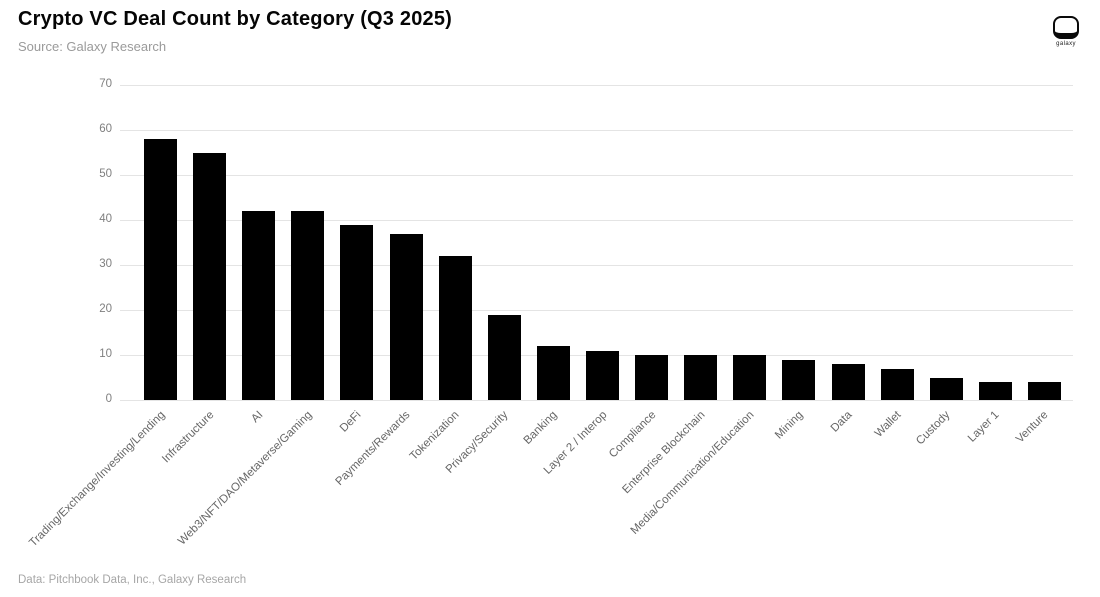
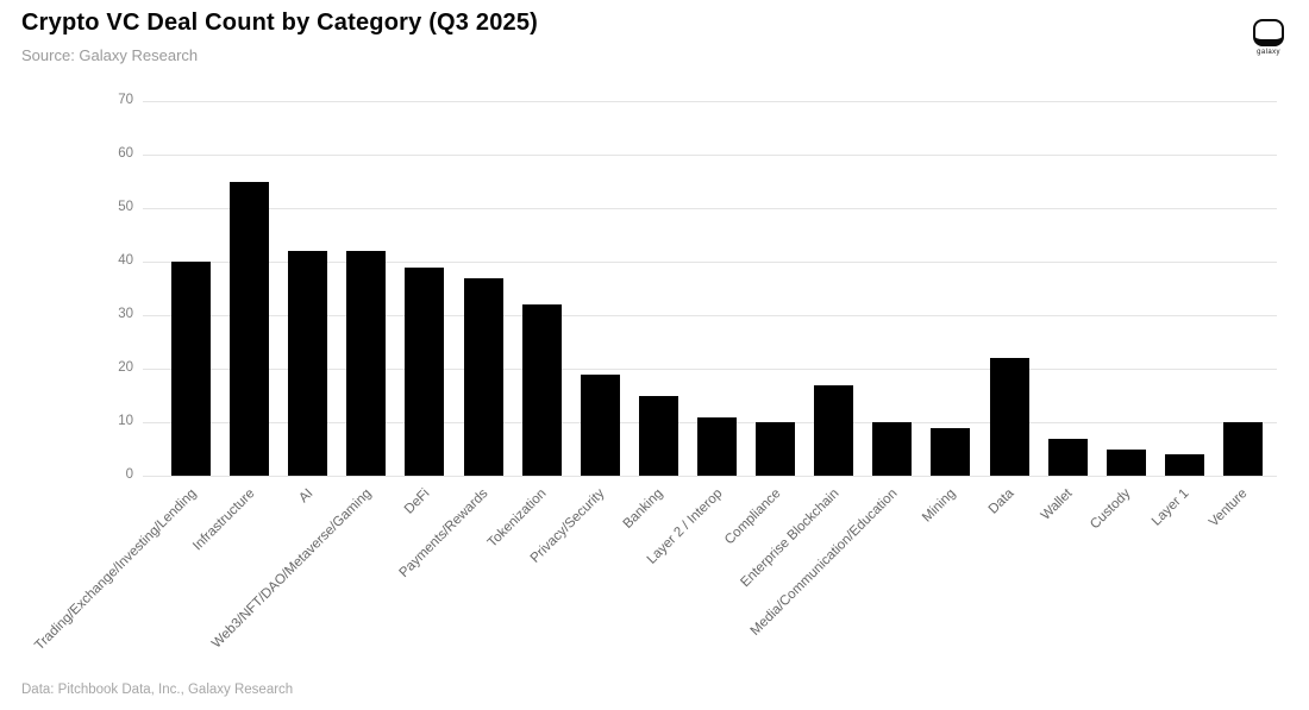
Trading/Exchange/Investing/Lending: 58 -> 40
Banking: 12 -> 15
Enterprise Blockchain: 10 -> 17
Data: 8 -> 22
Venture: 4 -> 10
